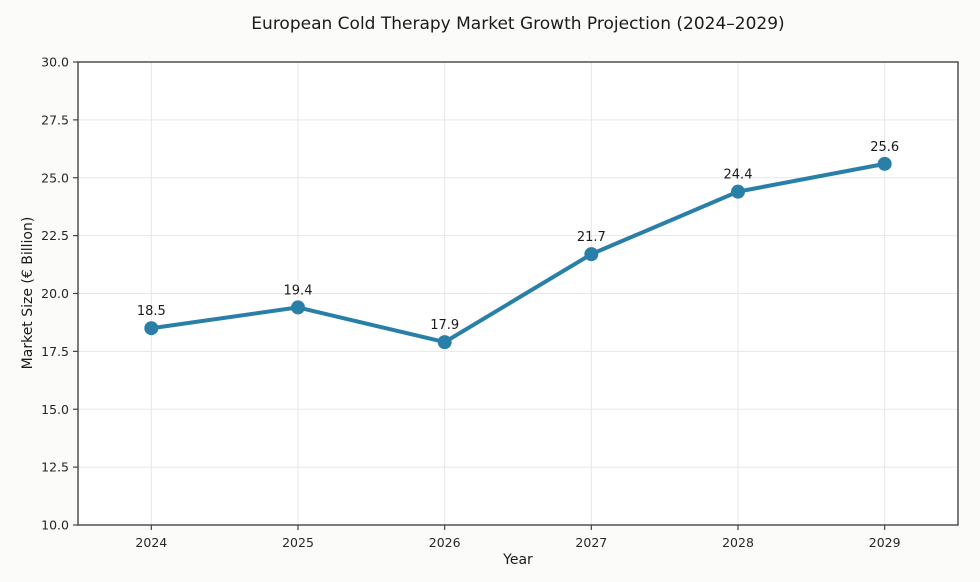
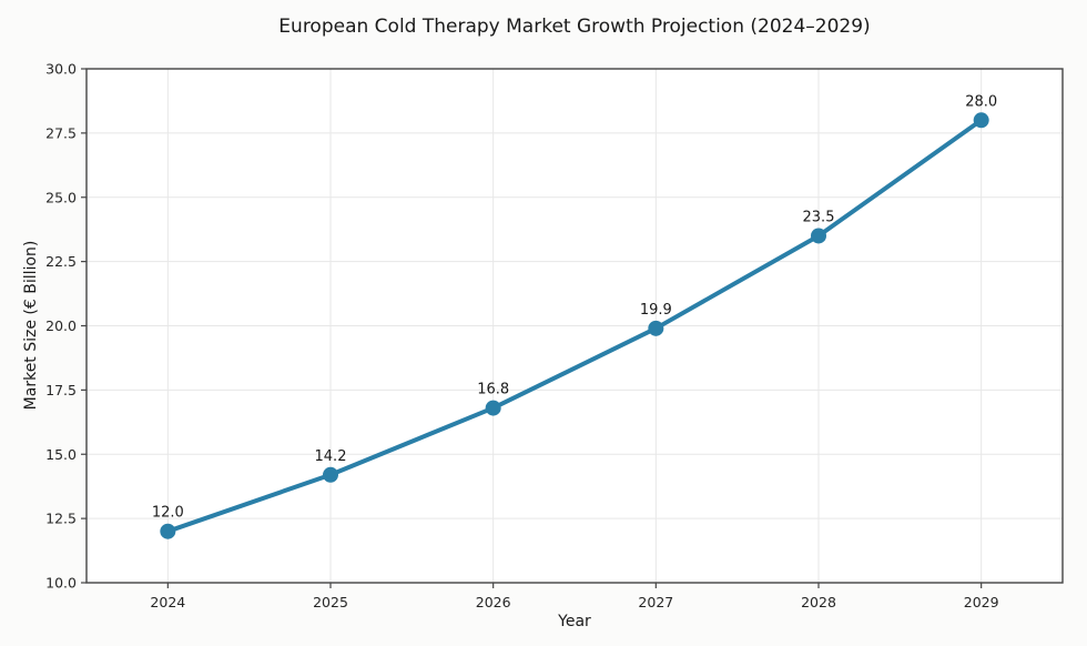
2024: 18.5 -> 12.0
2025: 19.4 -> 14.2
2026: 17.9 -> 16.8
2027: 21.7 -> 19.9
2028: 24.4 -> 23.5
2029: 25.6 -> 28.0
